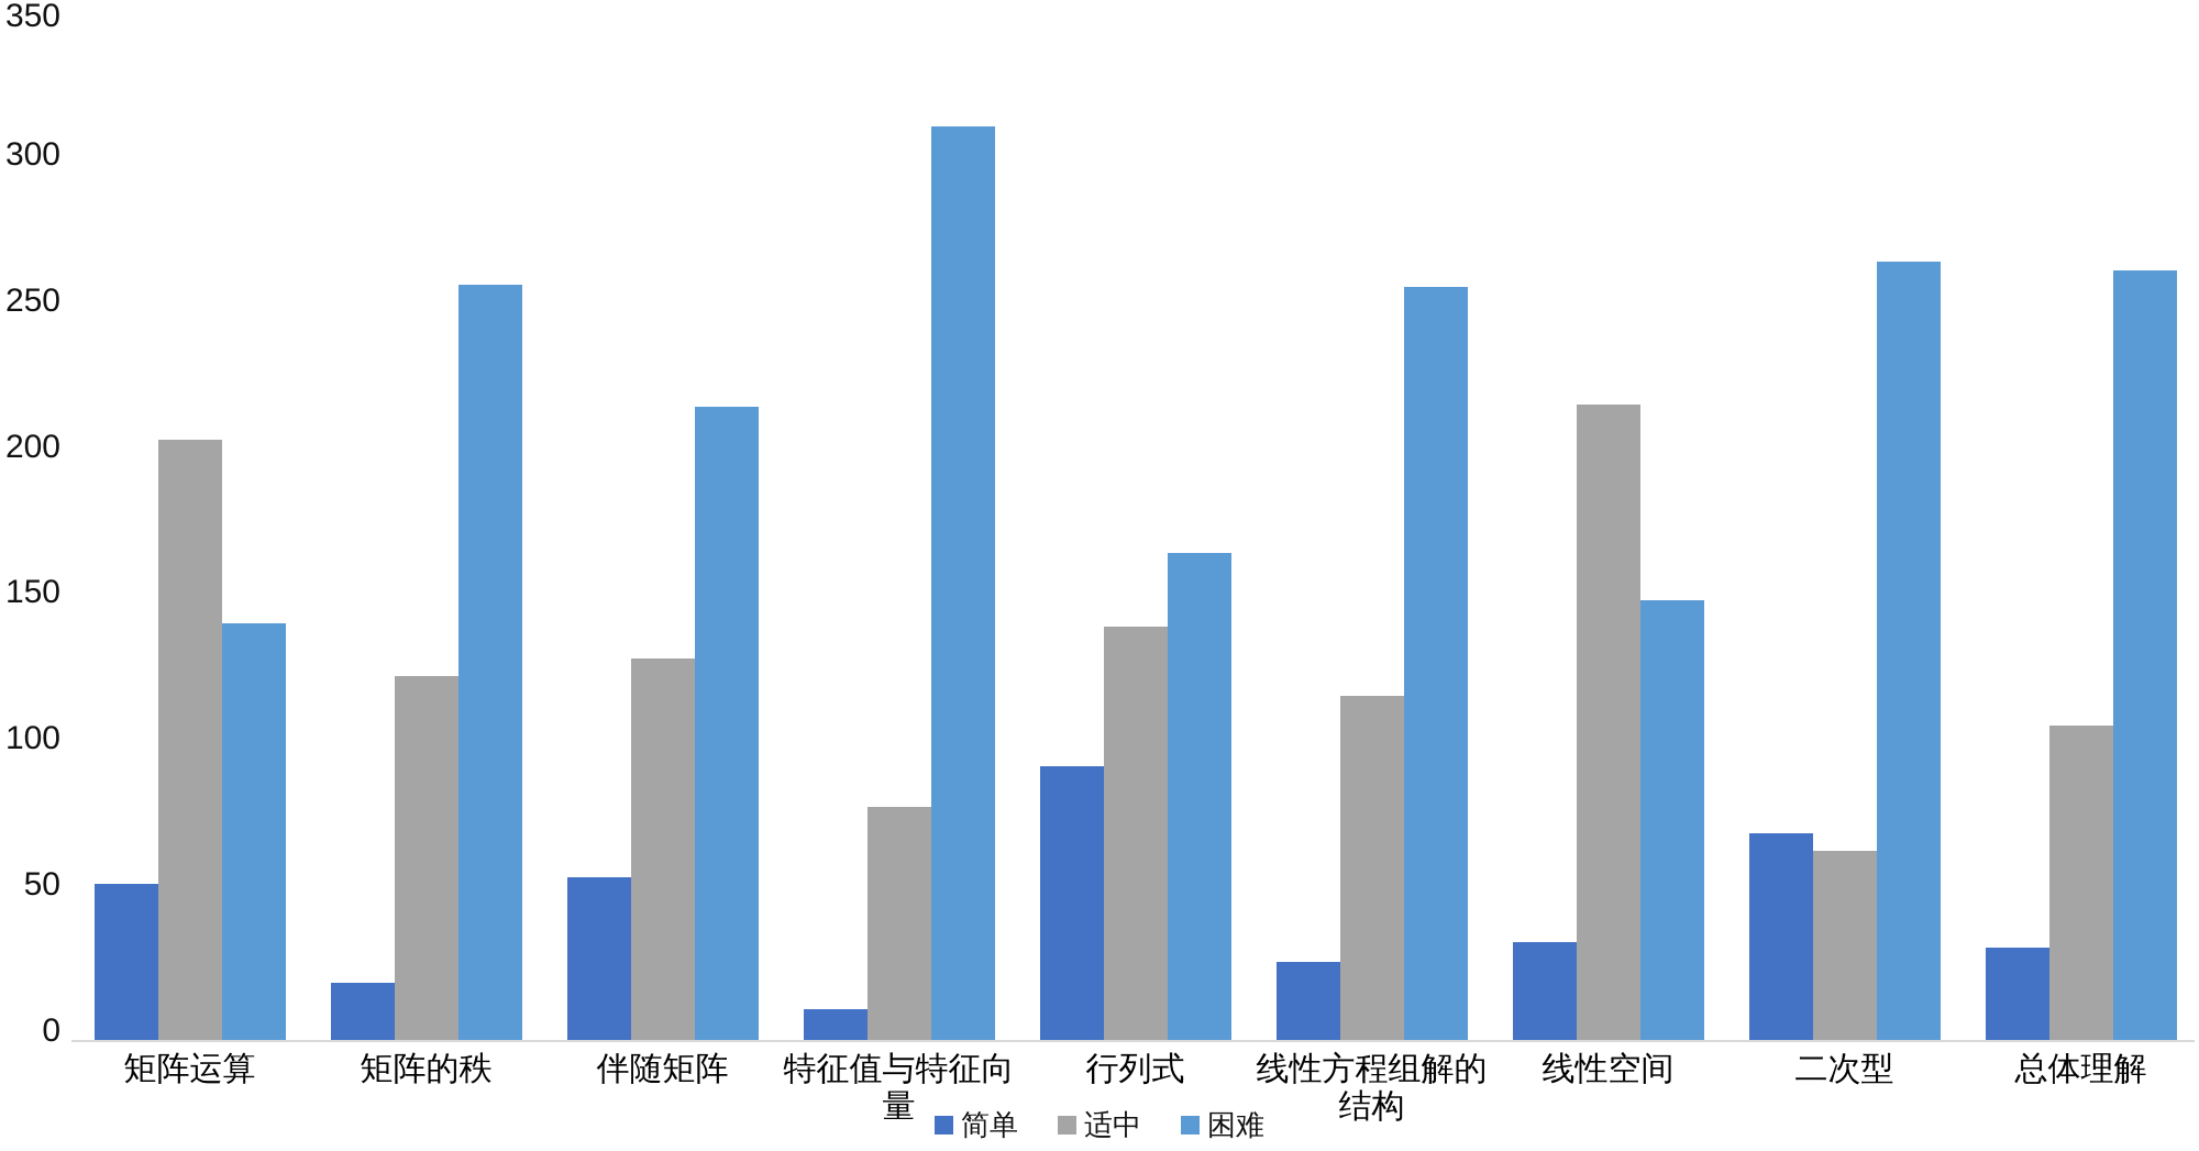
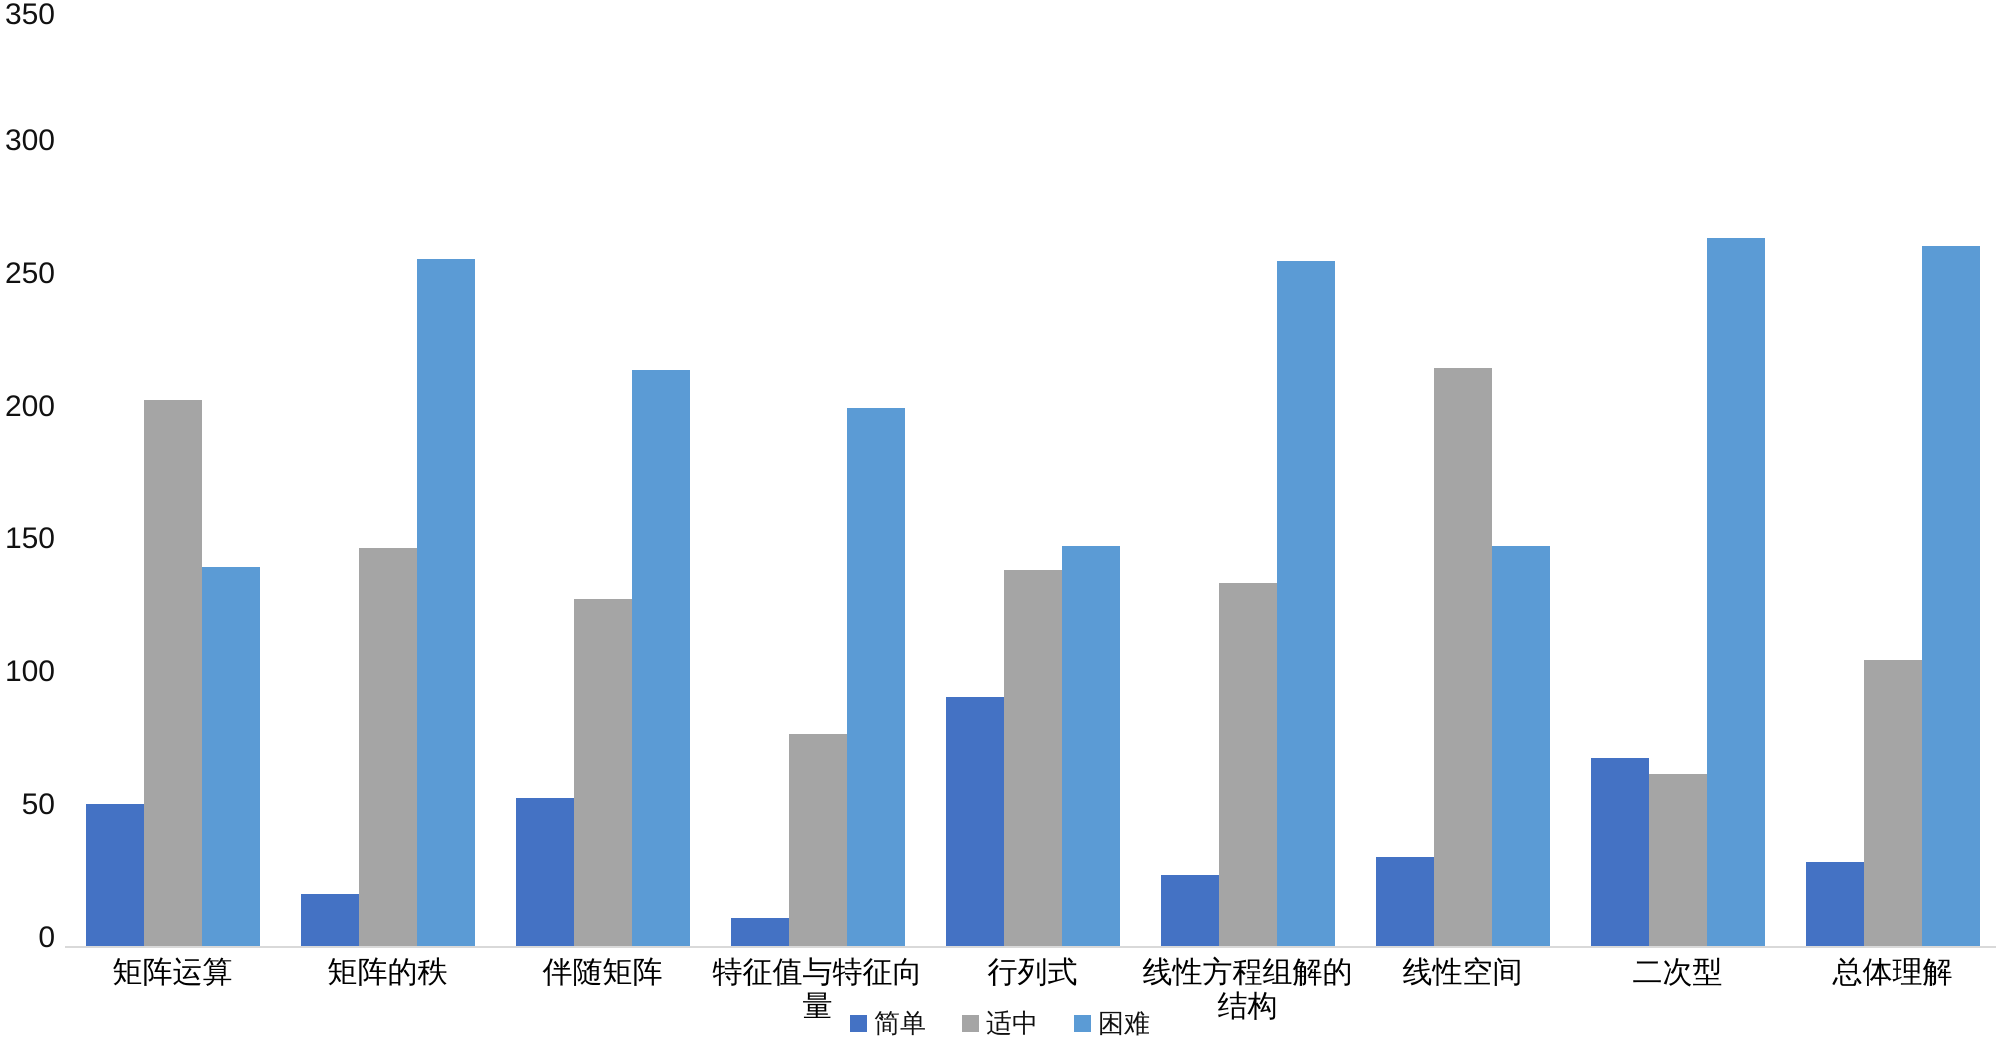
适中/矩阵的秩: 125 -> 150
困难/特征值与特征向量: 313 -> 203
困难/行列式: 167 -> 151
适中/线性方程组解的结构: 118 -> 137
